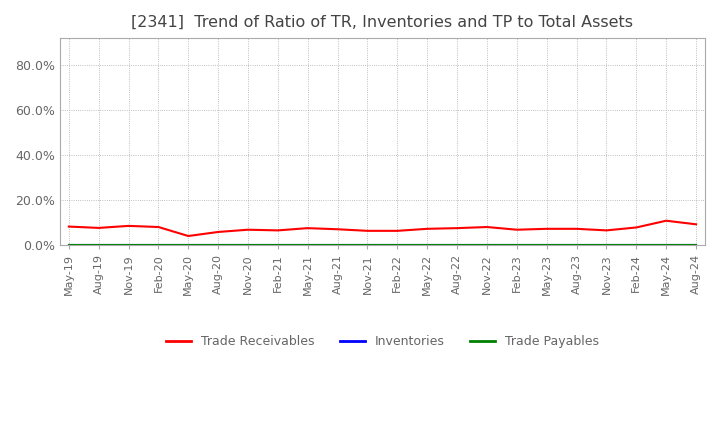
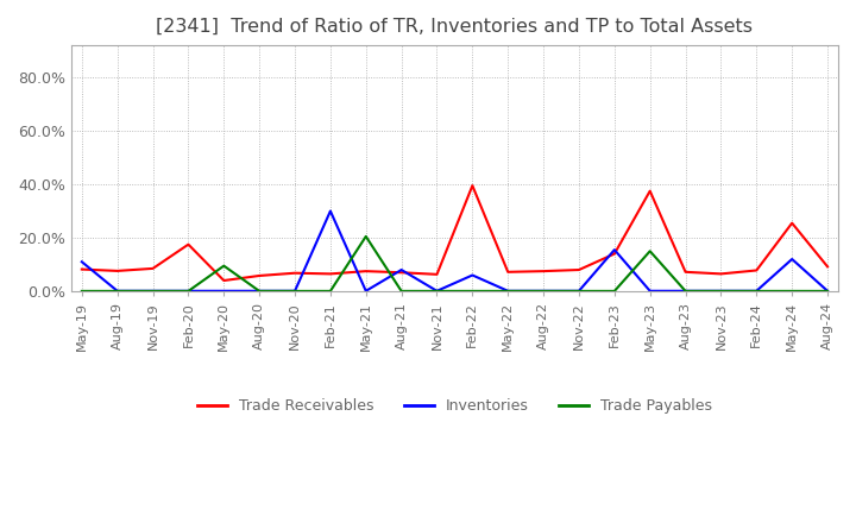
Inventories/May-19: 0.1% -> 11.0%
Trade Receivables/Feb-20: 8.0% -> 17.5%
Trade Payables/May-20: 0.1% -> 9.5%
Inventories/Feb-21: 0.1% -> 30.0%
Trade Payables/May-21: 0.1% -> 20.5%
Inventories/Aug-21: 0.1% -> 8.0%
Trade Receivables/Feb-22: 6.3% -> 39.5%
Inventories/Feb-22: 0.1% -> 6.0%
Trade Receivables/Feb-23: 6.8% -> 14.0%
Inventories/Feb-23: 0.1% -> 15.5%
Trade Receivables/May-23: 7.2% -> 37.5%
Trade Payables/May-23: 0.1% -> 15.0%
Trade Receivables/May-24: 10.8% -> 25.5%
Inventories/May-24: 0.1% -> 12.0%
